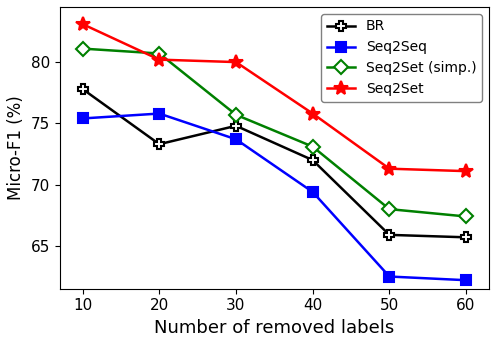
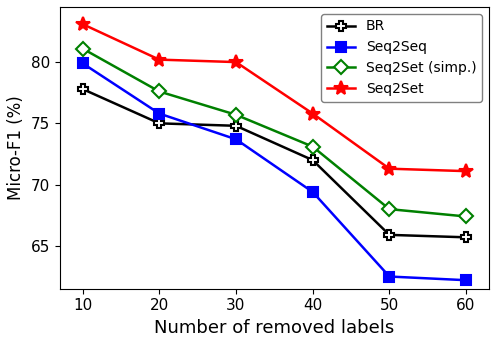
Seq2Seq/10: 75.4 -> 79.9
BR/20: 73.3 -> 75.0
Seq2Set (simp.)/20: 80.7 -> 77.6
